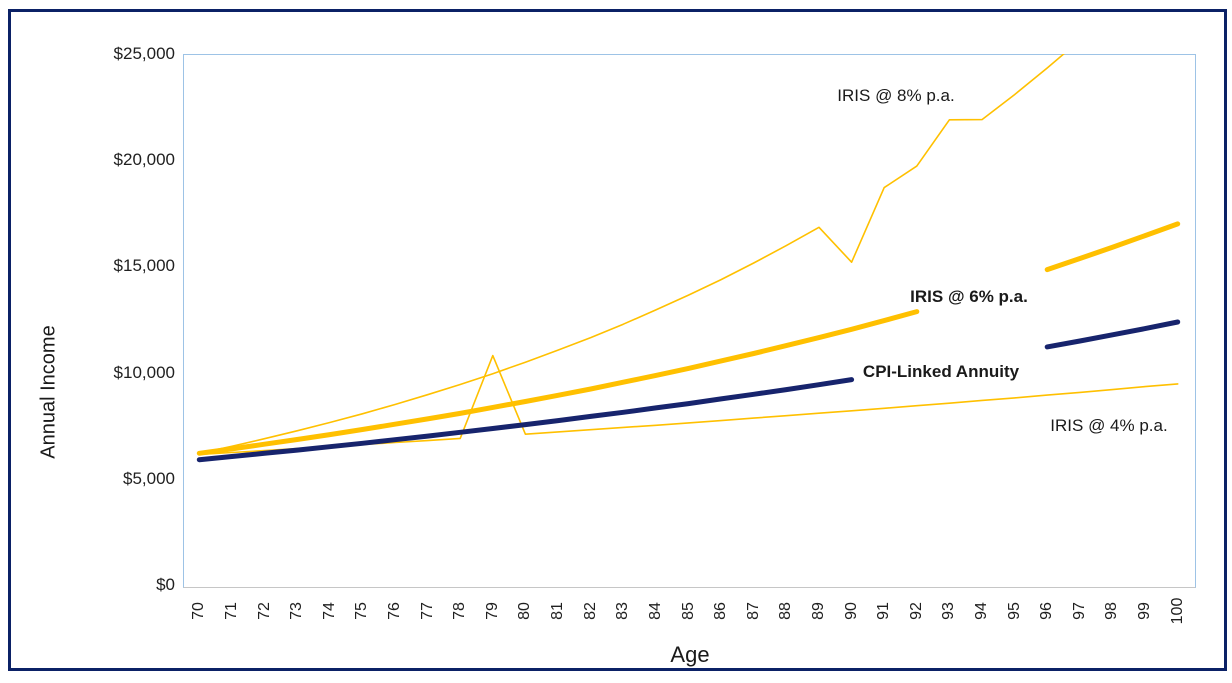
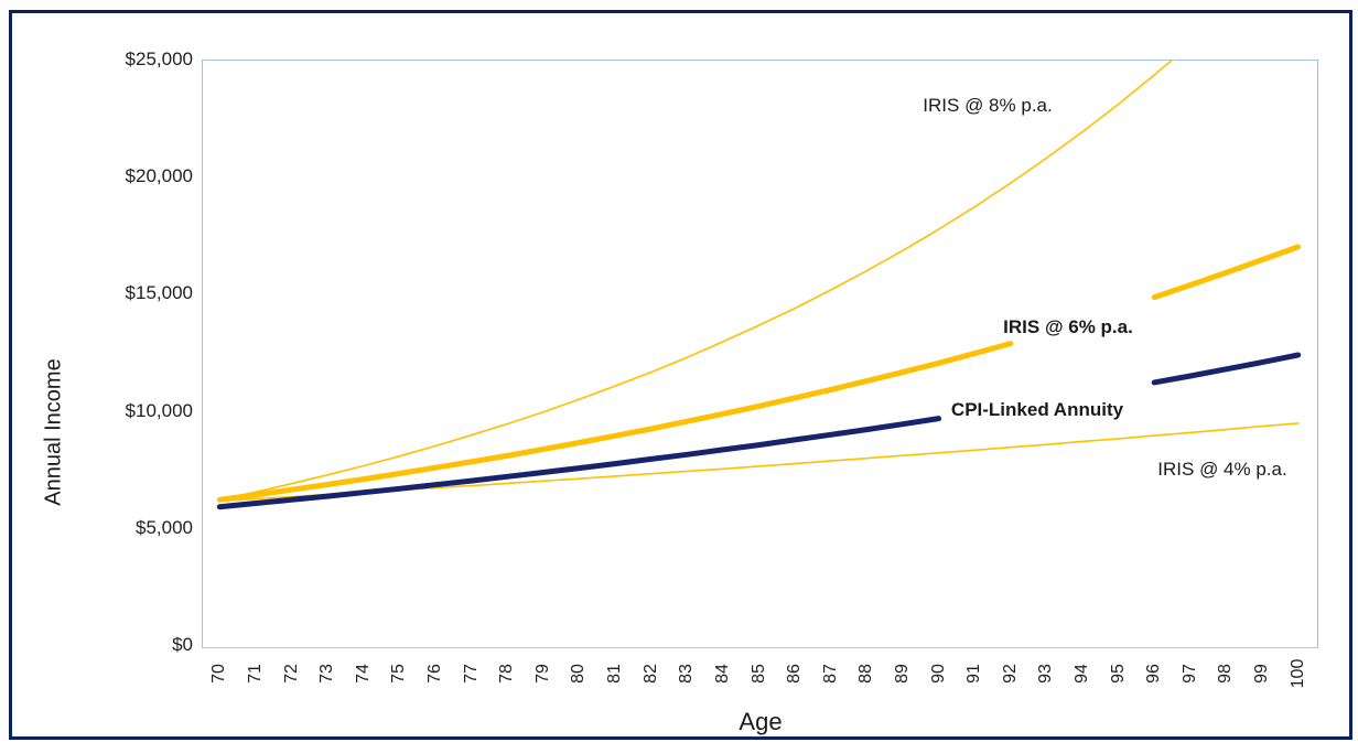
IRIS @ 4% p.a./79: $10800 -> $7000
IRIS @ 8% p.a./90: $15200 -> $17800
IRIS @ 8% p.a./93: $21900 -> $20800
